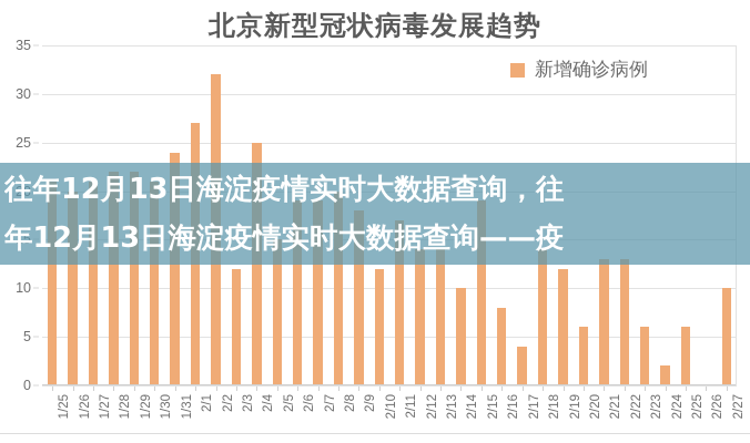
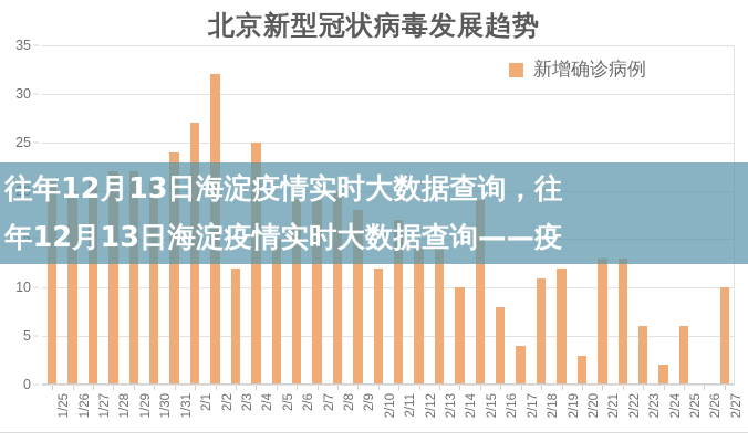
2/18: 14 -> 11
2/20: 6 -> 3
